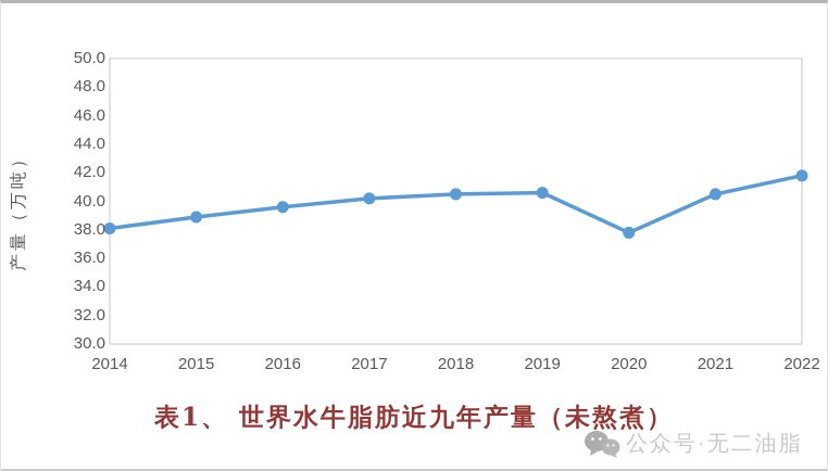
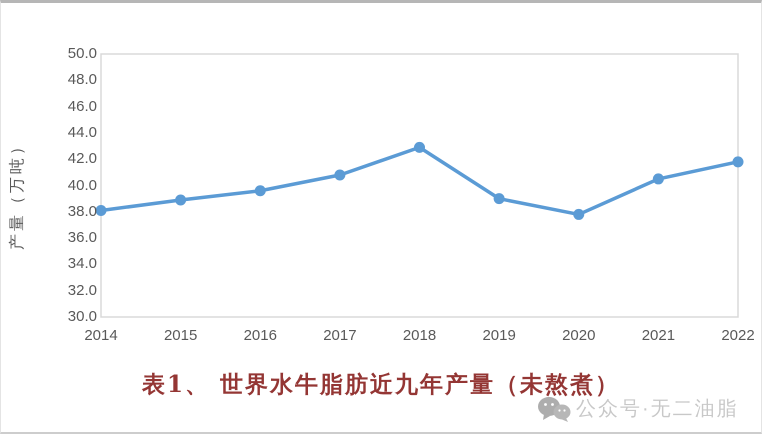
2017: 40.2 -> 40.8
2018: 40.5 -> 42.9
2019: 40.6 -> 39.0
